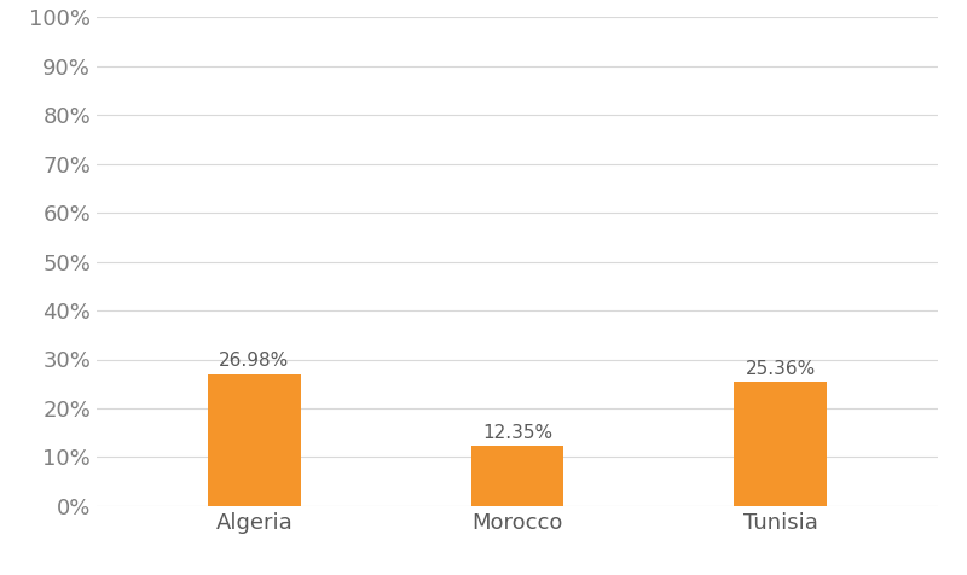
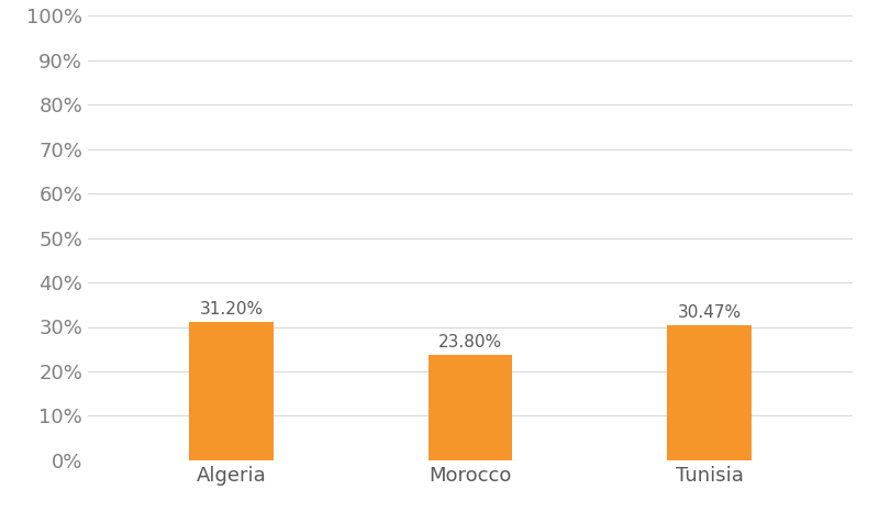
Algeria: 26.98% -> 31.20%
Morocco: 12.35% -> 23.80%
Tunisia: 25.36% -> 30.47%
